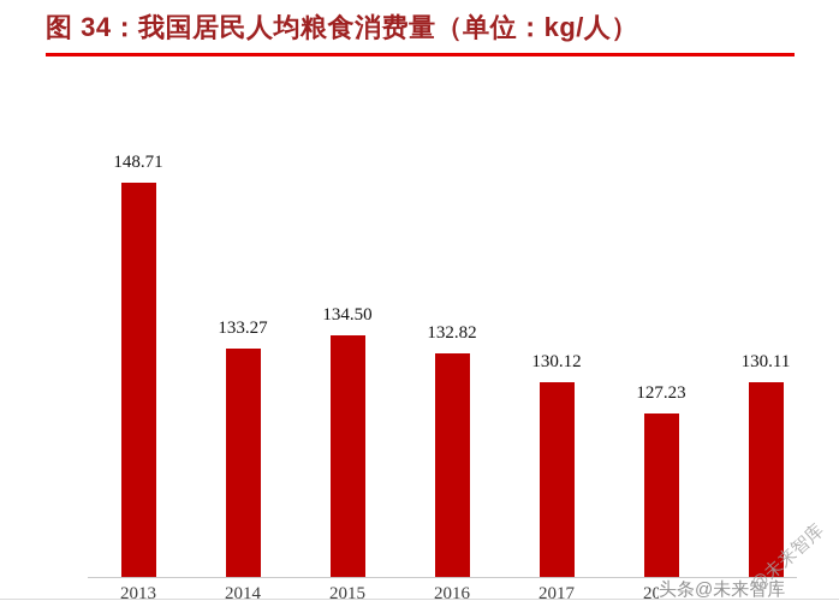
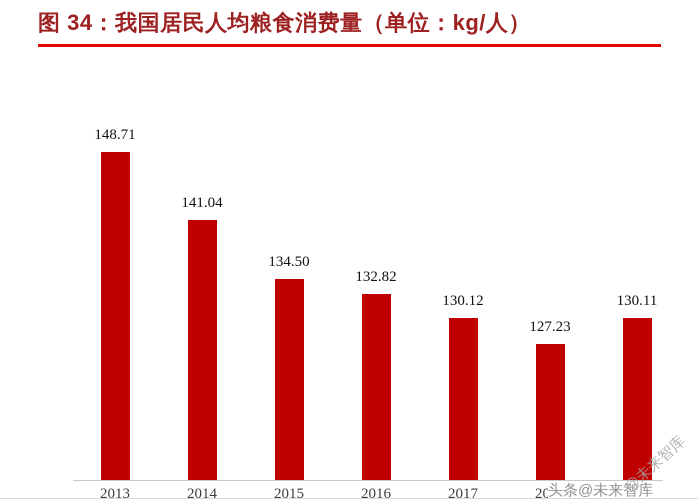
2014: 133.27 -> 141.04
